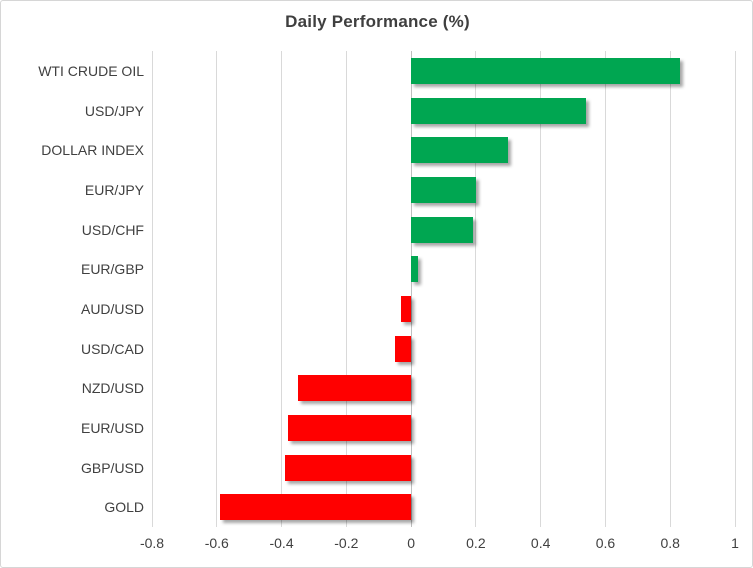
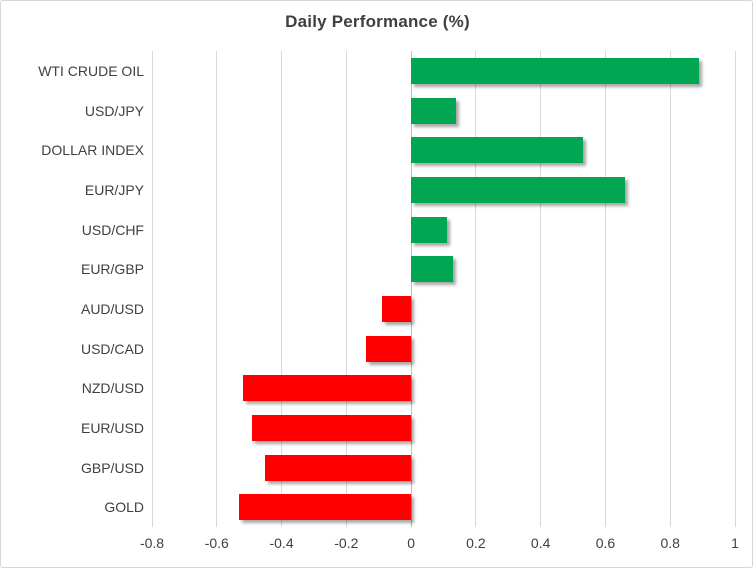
WTI CRUDE OIL: 0.83 -> 0.89
USD/JPY: 0.54 -> 0.14
DOLLAR INDEX: 0.30 -> 0.53
EUR/JPY: 0.20 -> 0.66
USD/CHF: 0.19 -> 0.11
EUR/GBP: 0.02 -> 0.13
AUD/USD: -0.03 -> -0.09
USD/CAD: -0.05 -> -0.14
NZD/USD: -0.35 -> -0.52
EUR/USD: -0.38 -> -0.49
GBP/USD: -0.39 -> -0.45
GOLD: -0.59 -> -0.53
